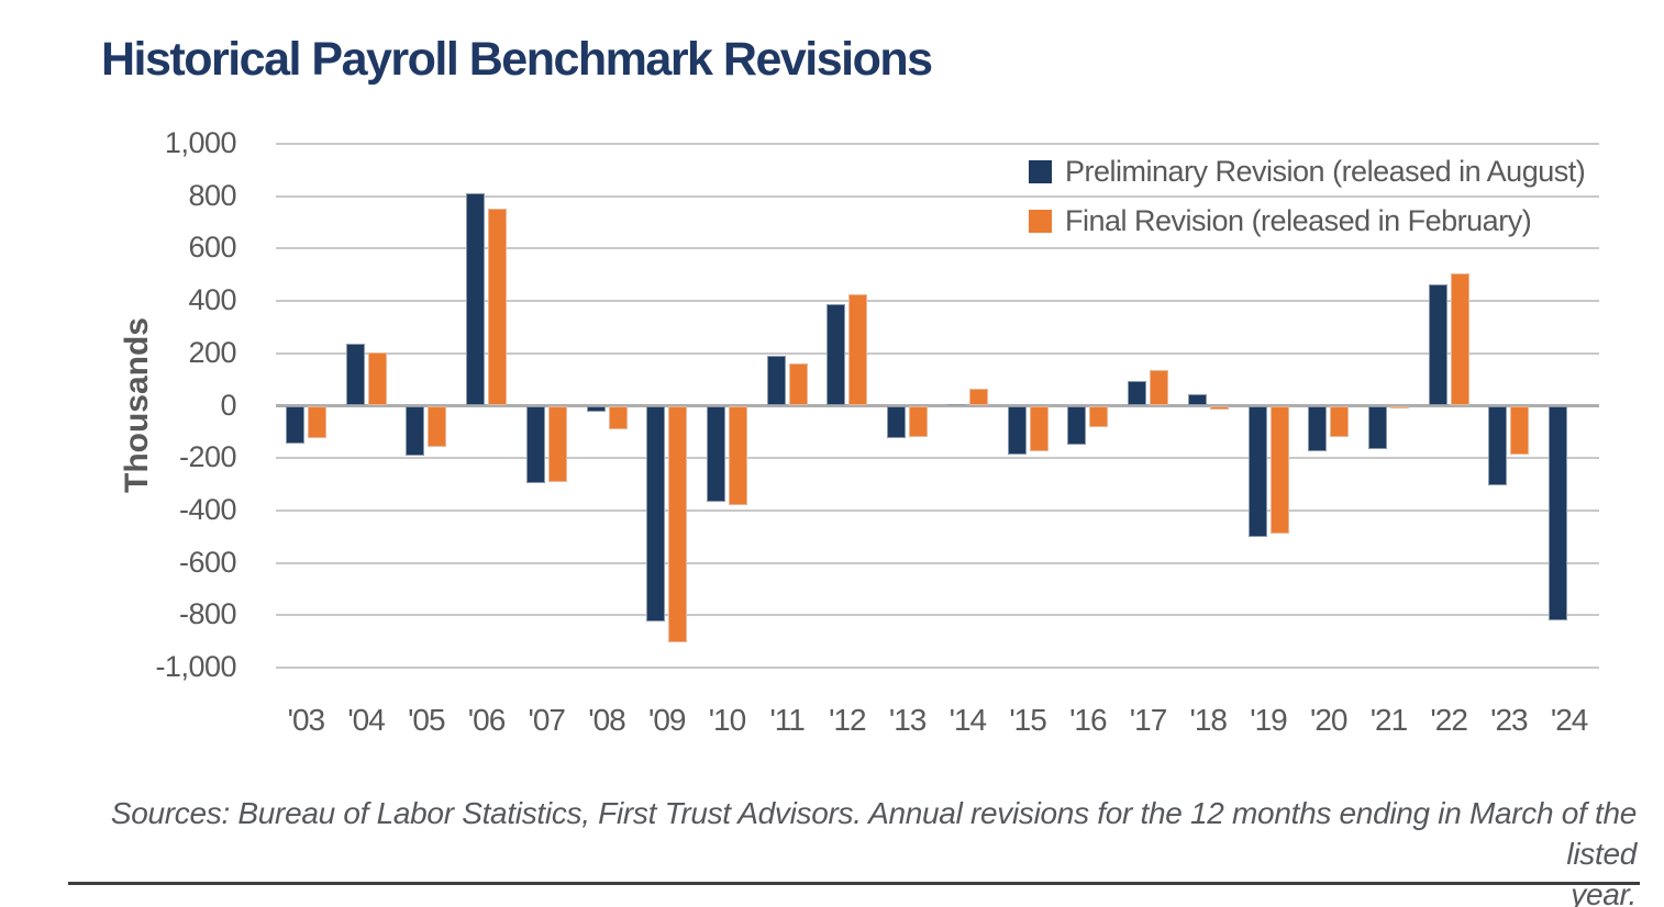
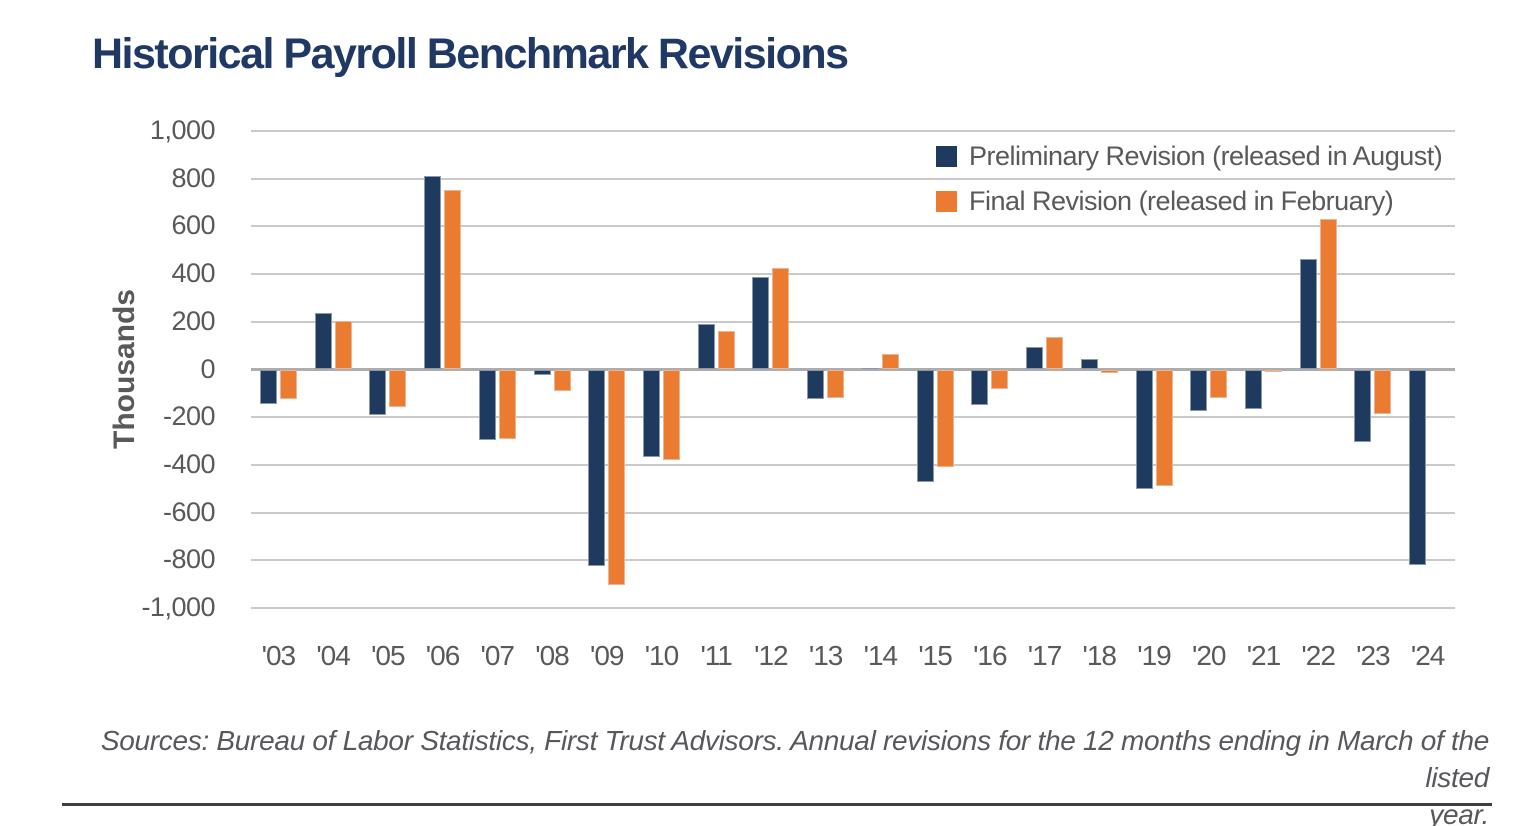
Preliminary Revision (released in August)/'15: -180 -> -470
Final Revision (released in February)/'15: -170 -> -410
Final Revision (released in February)/'22: 510 -> 630
